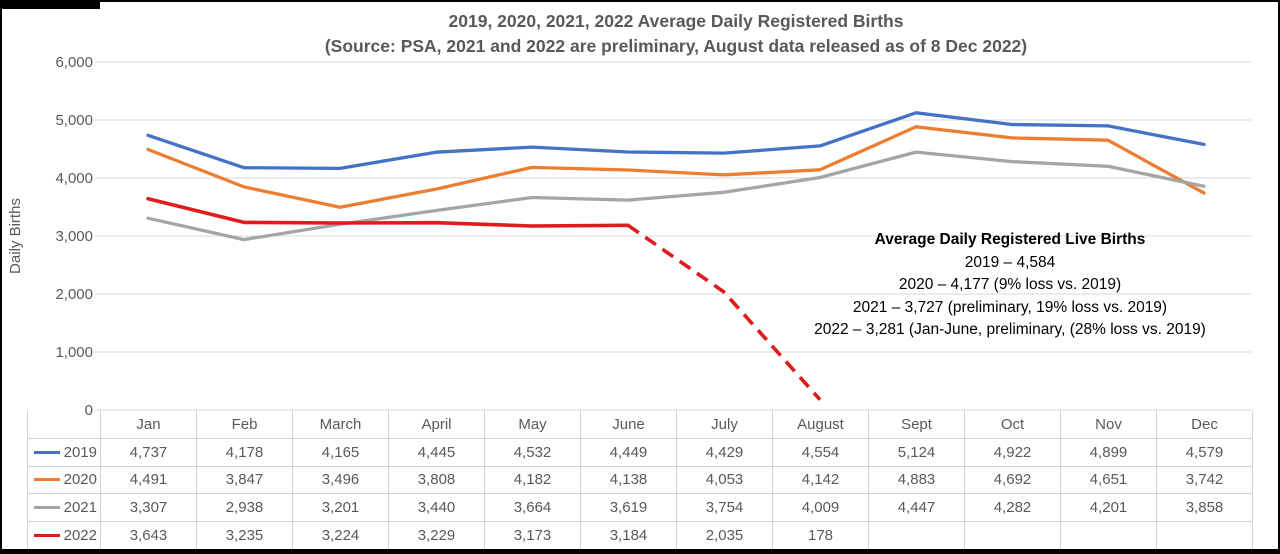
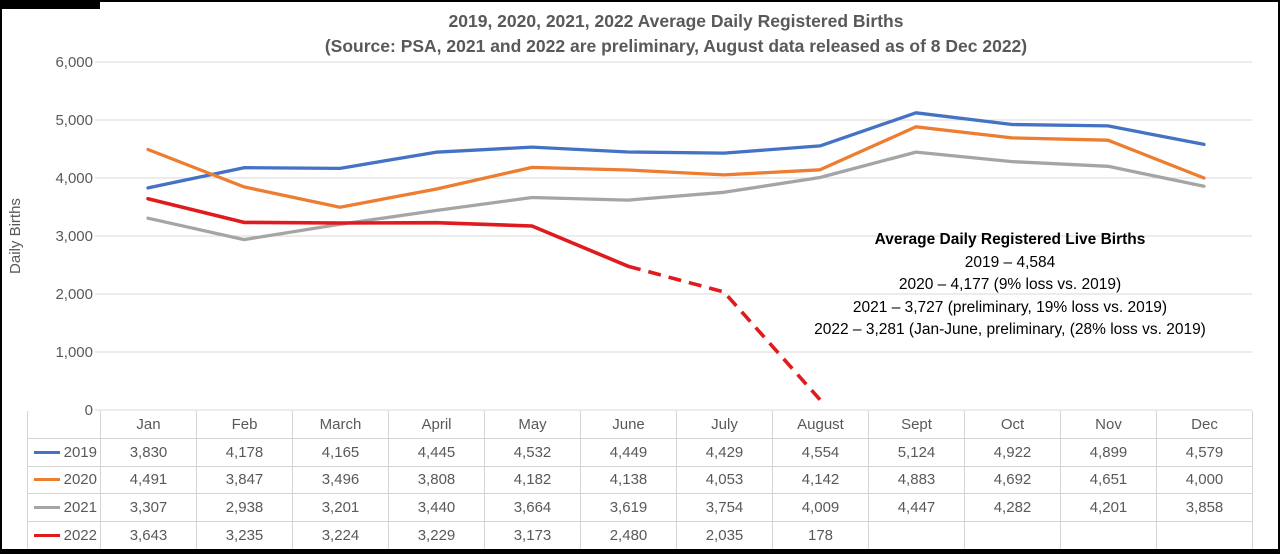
2019/Jan: 4,737 -> 3,830
2022/June: 3,184 -> 2,480
2020/Dec: 3,742 -> 4,000
